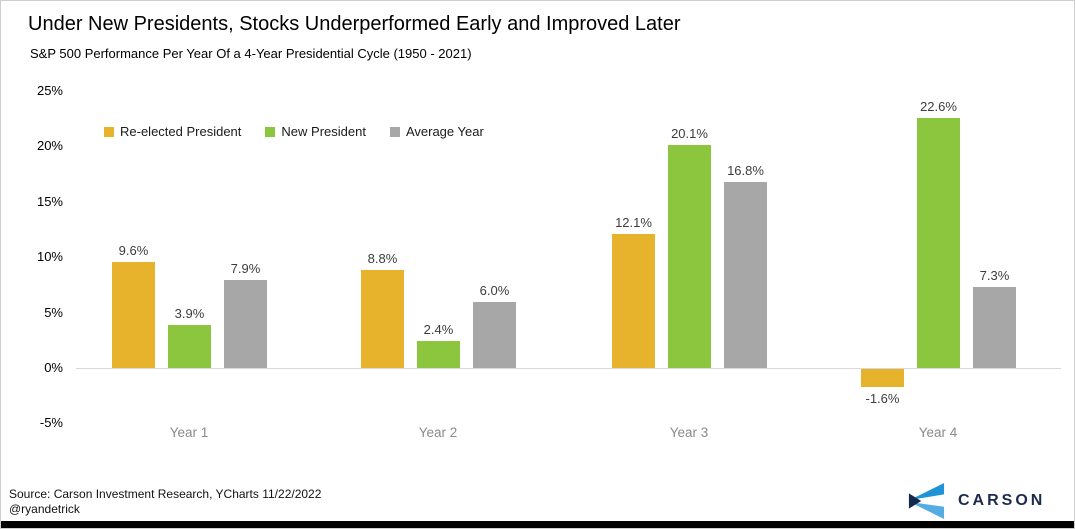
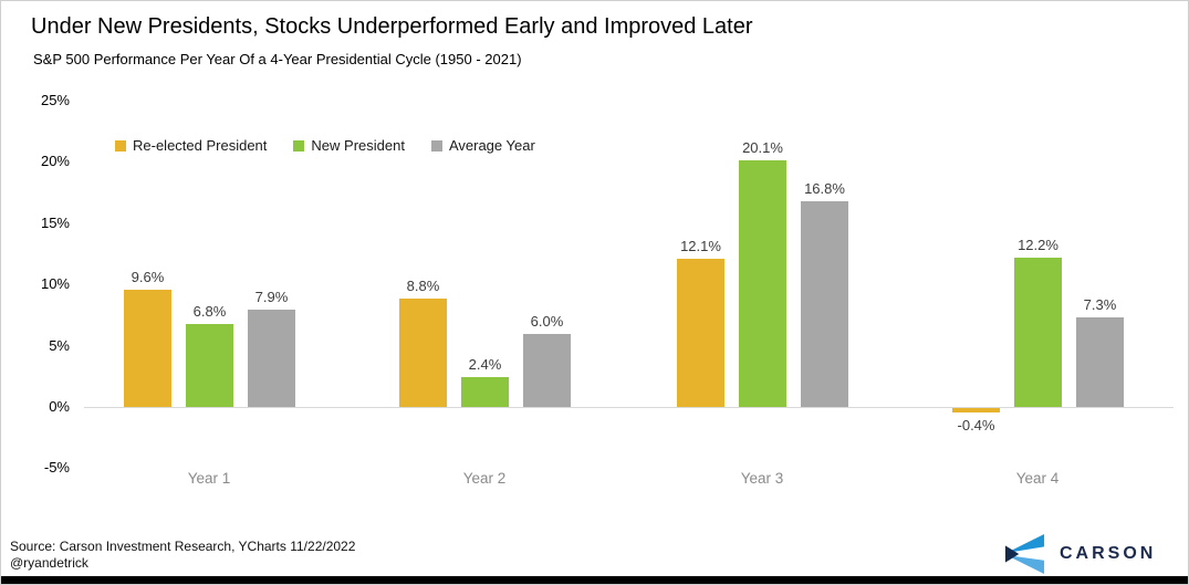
New President/Year 1: 3.9% -> 6.8%
Re-elected President/Year 4: -1.6% -> -0.4%
New President/Year 4: 22.6% -> 12.2%
